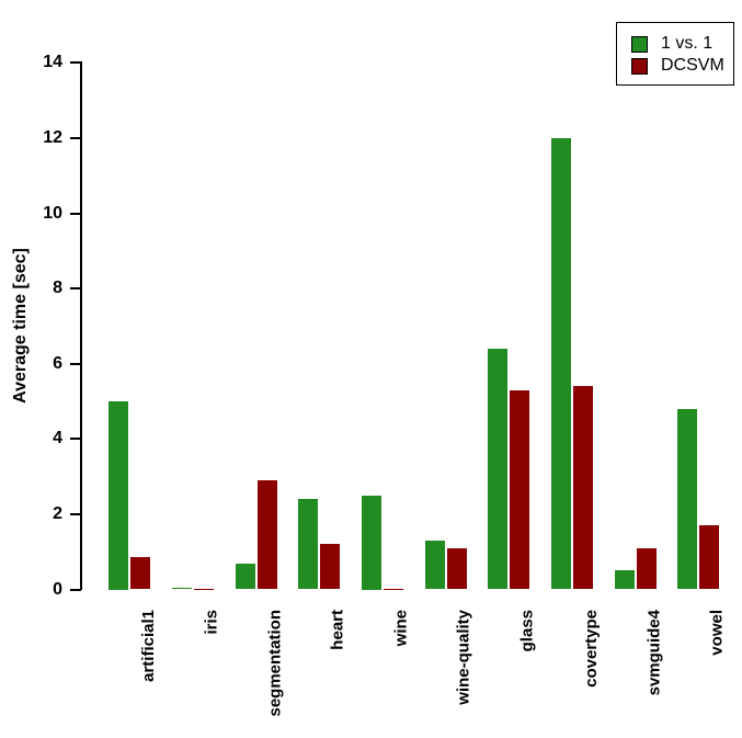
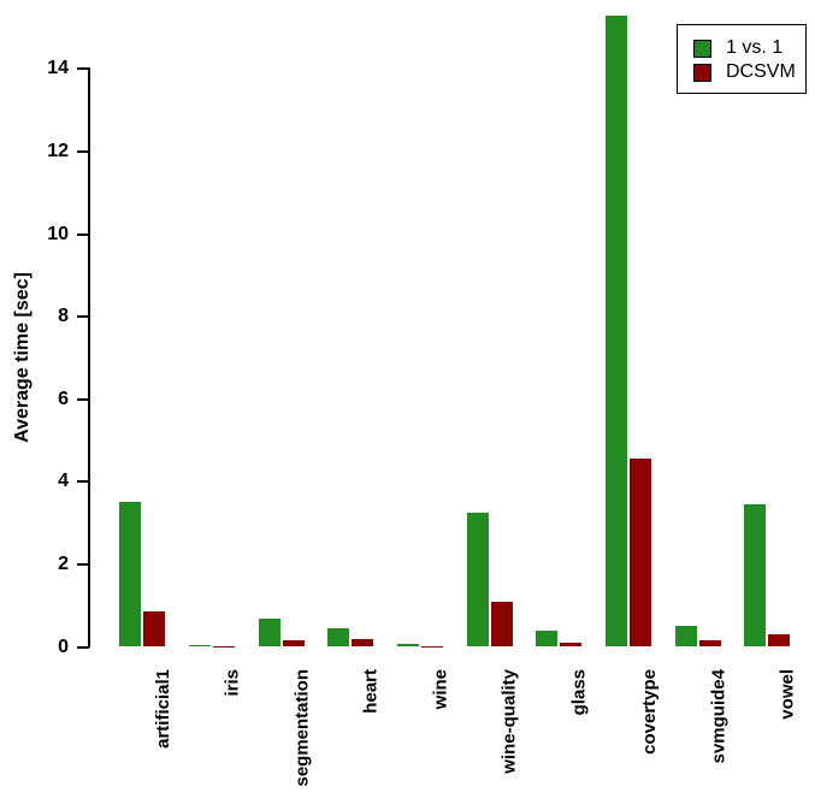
1 vs. 1/artificial1: 5.0 -> 3.5
DCSVM/segmentation: 2.9 -> 0.1
1 vs. 1/heart: 2.4 -> 0.5
DCSVM/heart: 1.2 -> 0.2
1 vs. 1/wine: 2.5 -> 0.1
1 vs. 1/wine-quality: 1.3 -> 3.2
1 vs. 1/glass: 6.4 -> 0.4
DCSVM/glass: 5.3 -> 0.1
1 vs. 1/covertype: 12.0 -> 15.3
DCSVM/covertype: 5.4 -> 4.5
DCSVM/svmguide4: 1.1 -> 0.1
1 vs. 1/vowel: 4.8 -> 3.5
DCSVM/vowel: 1.7 -> 0.3
